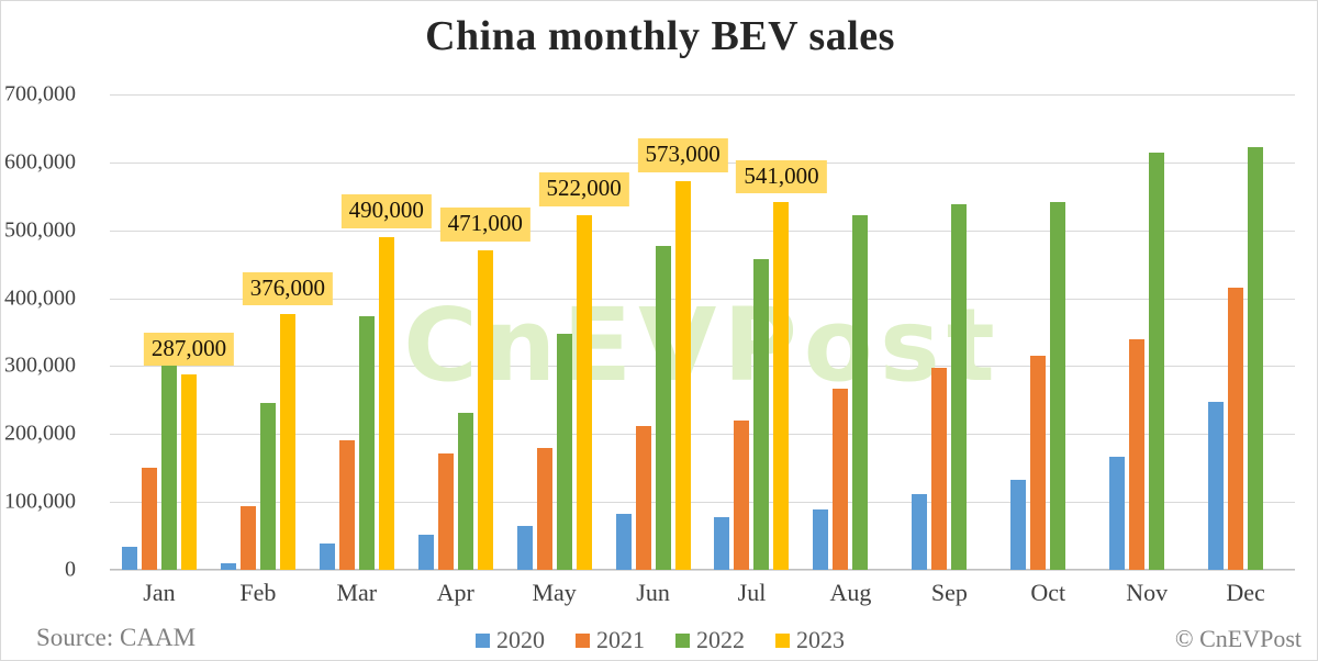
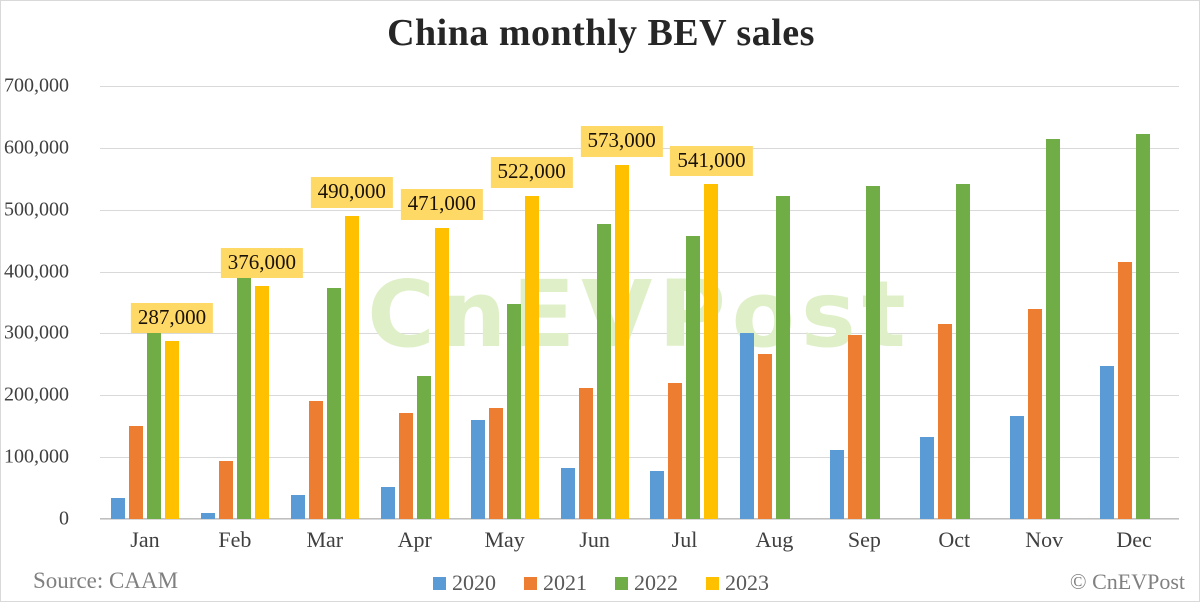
2022/Feb: 250000 -> 410000
2020/May: 60000 -> 160000
2020/Aug: 90000 -> 300000
